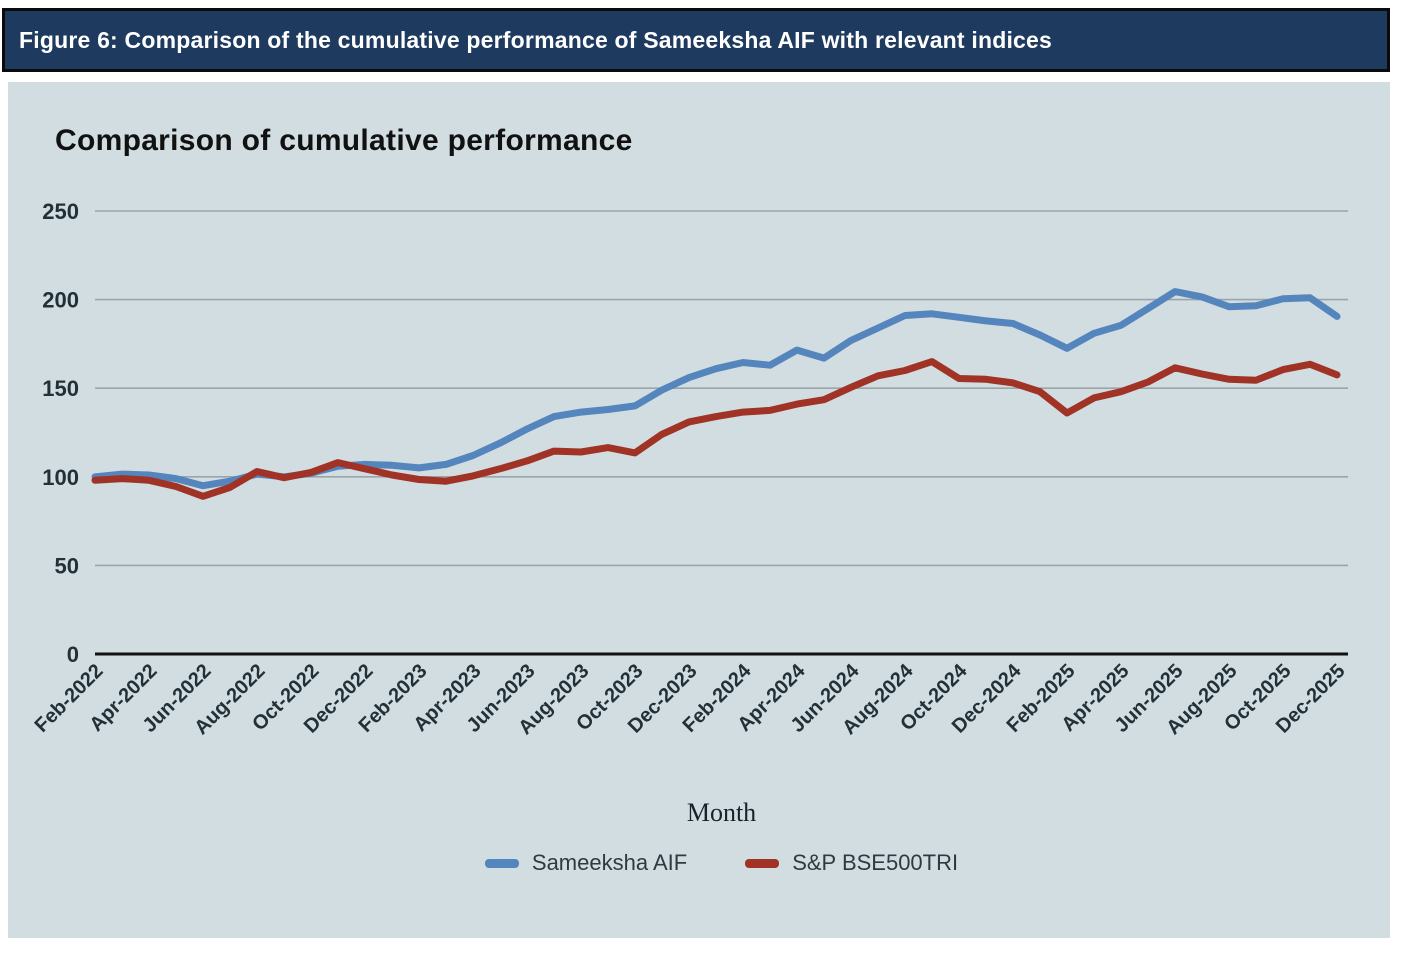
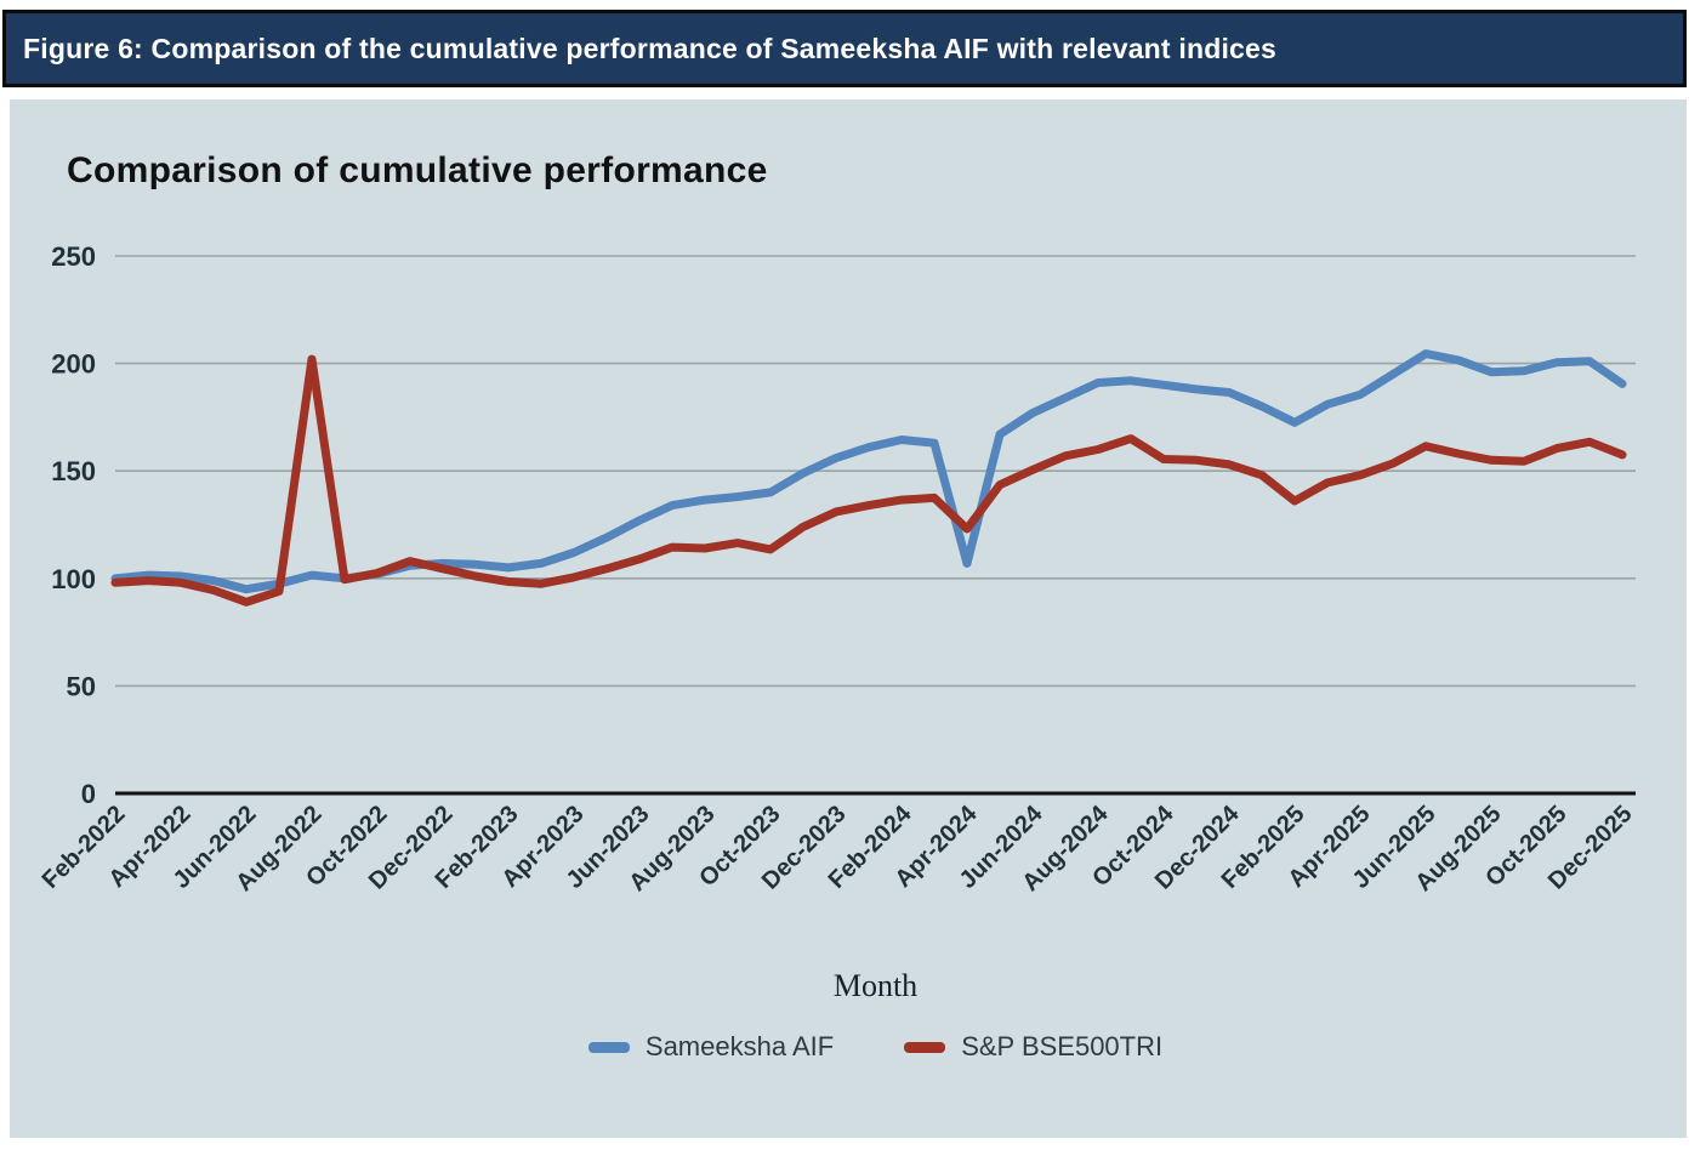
S&P BSE500TRI/Aug-2022: 103 -> 202
Sameeksha AIF/Apr-2024: 172 -> 107
S&P BSE500TRI/Apr-2024: 141 -> 123
